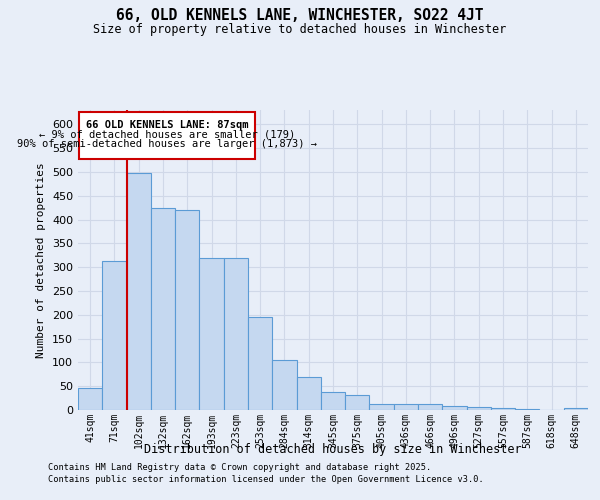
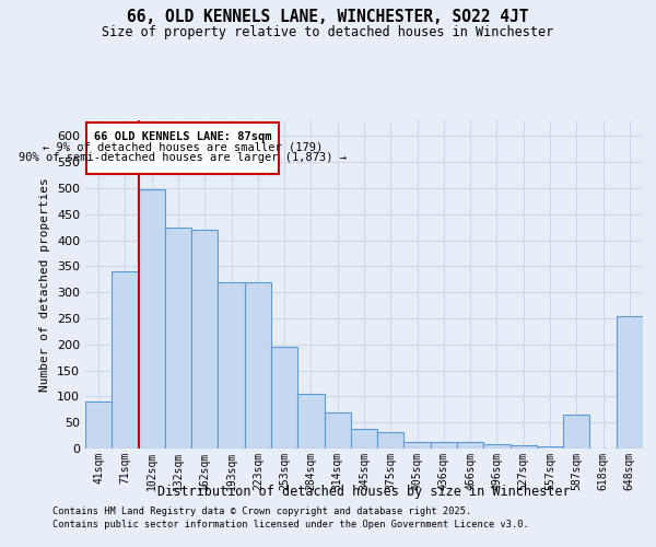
41sqm: 46 -> 90
71sqm: 313 -> 340
587sqm: 3 -> 65
648sqm: 5 -> 255
